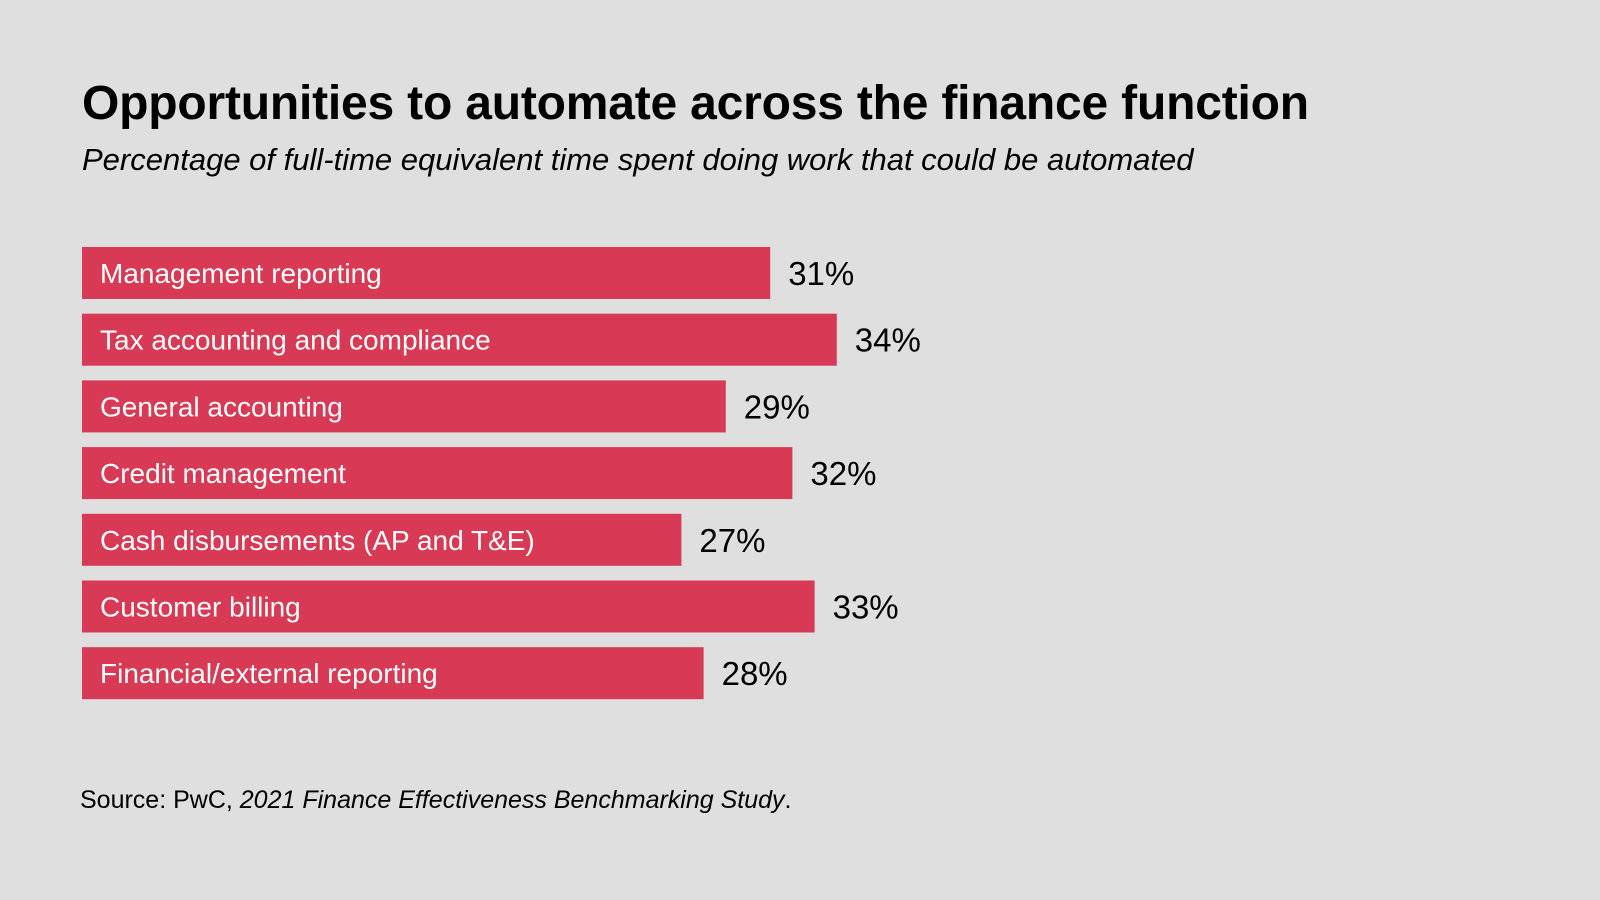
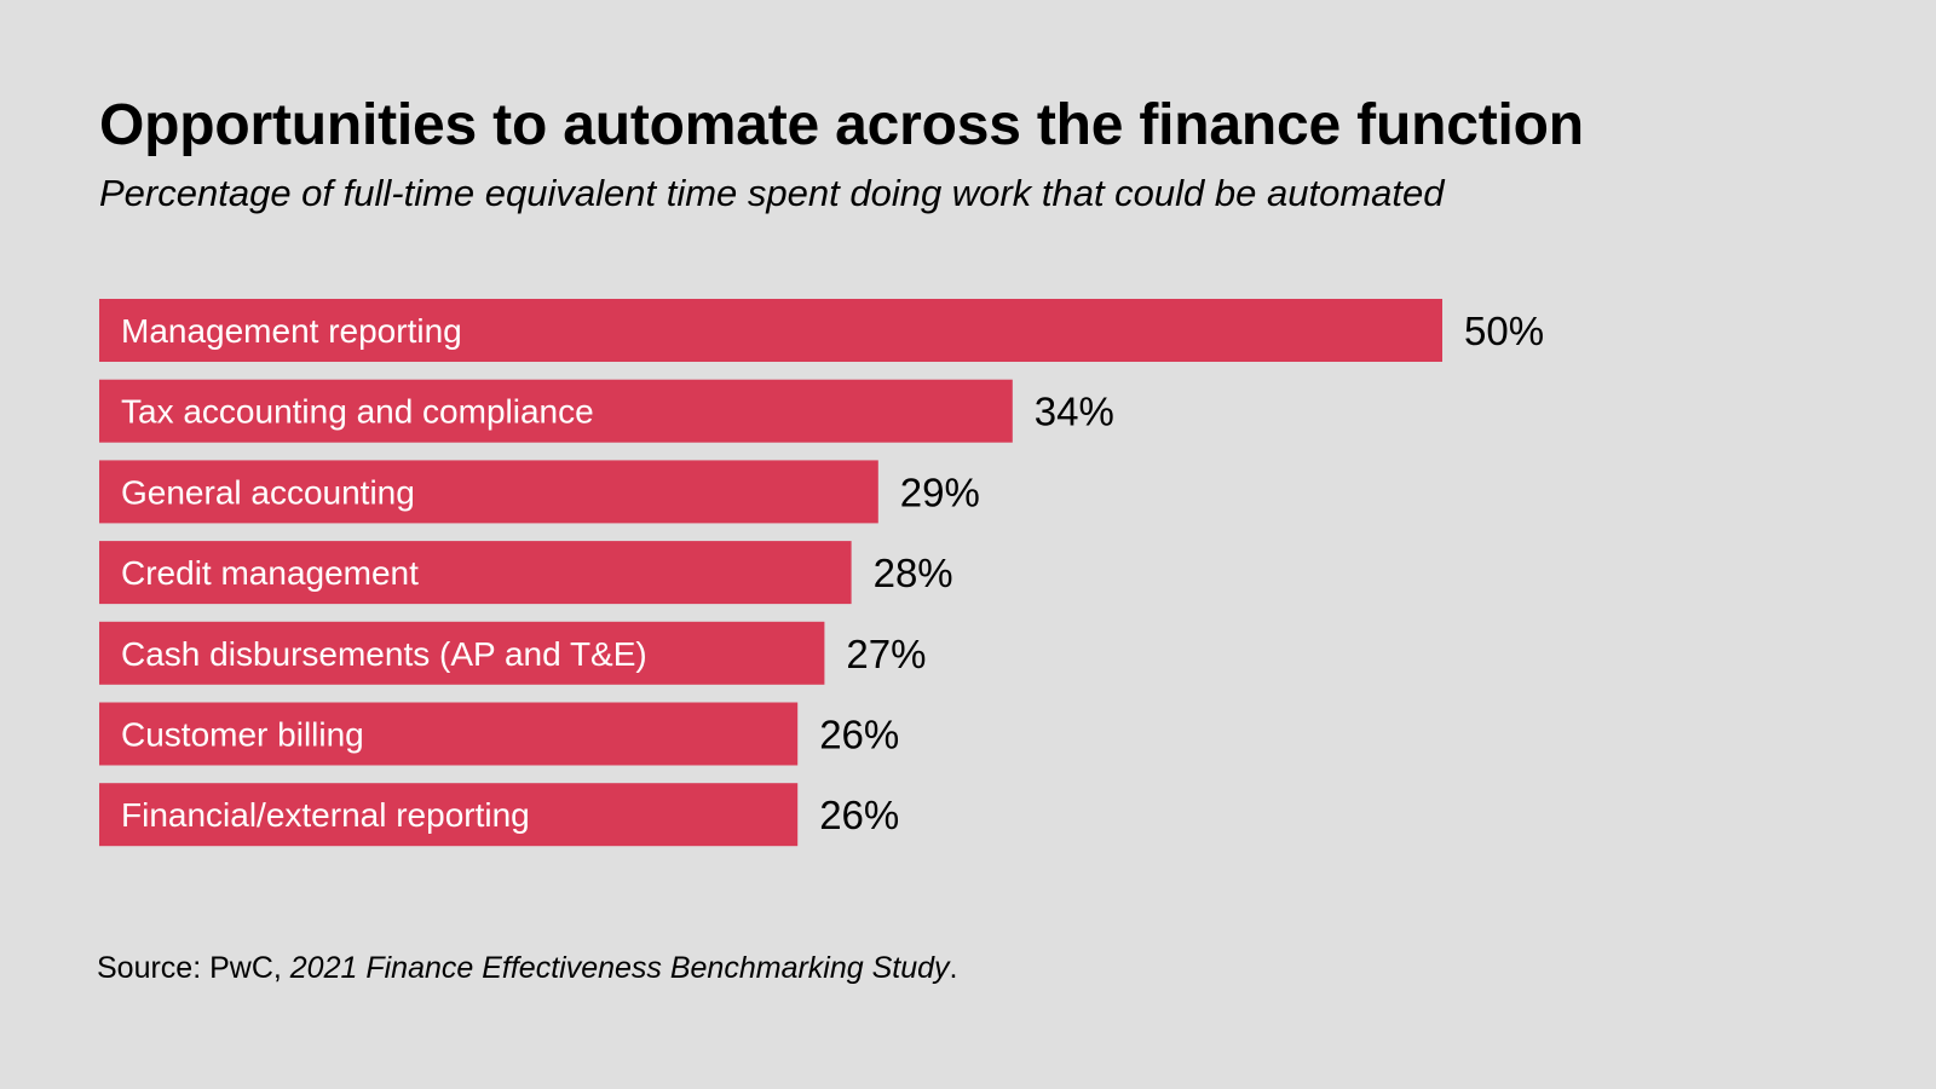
Management reporting: 31% -> 50%
Credit management: 32% -> 28%
Customer billing: 33% -> 26%
Financial/external reporting: 28% -> 26%
